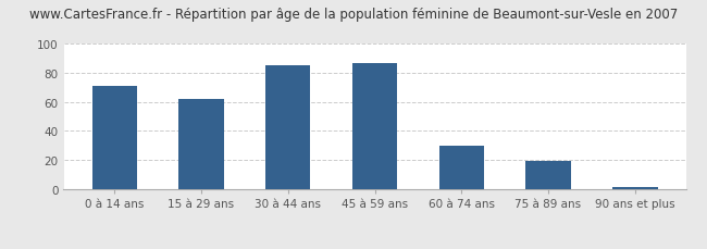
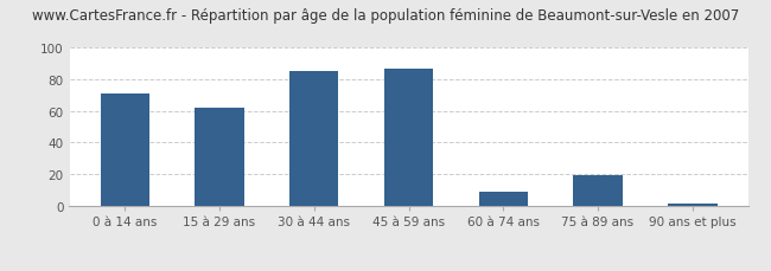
60 à 74 ans: 30 -> 9
